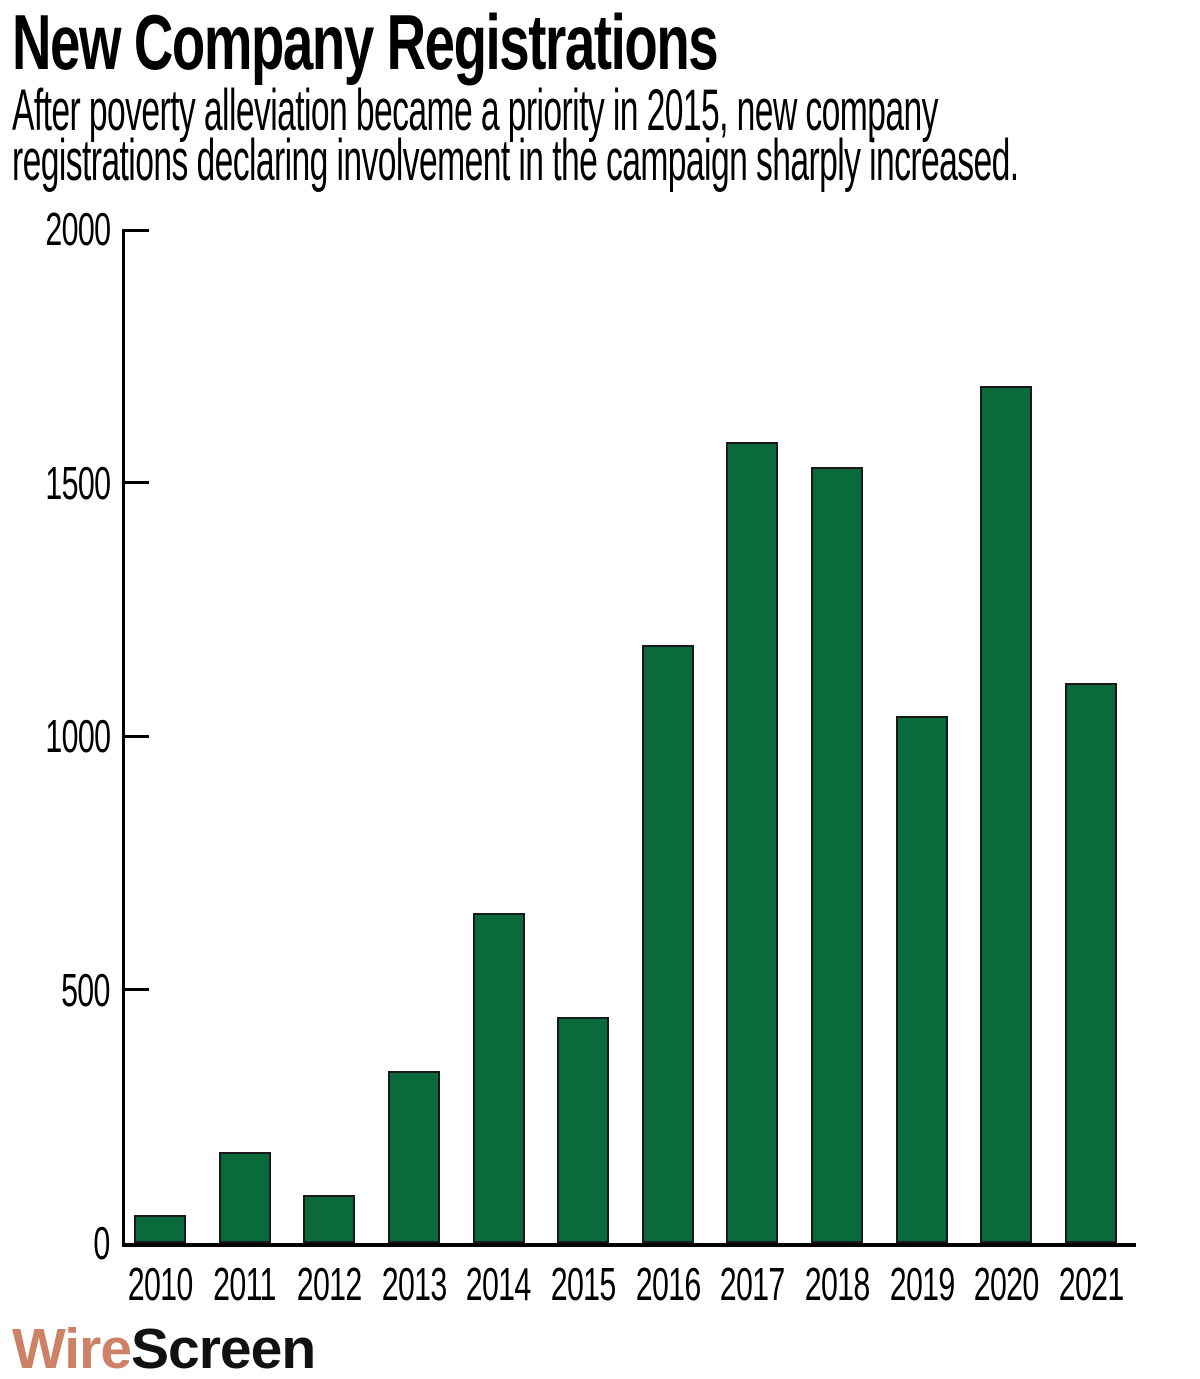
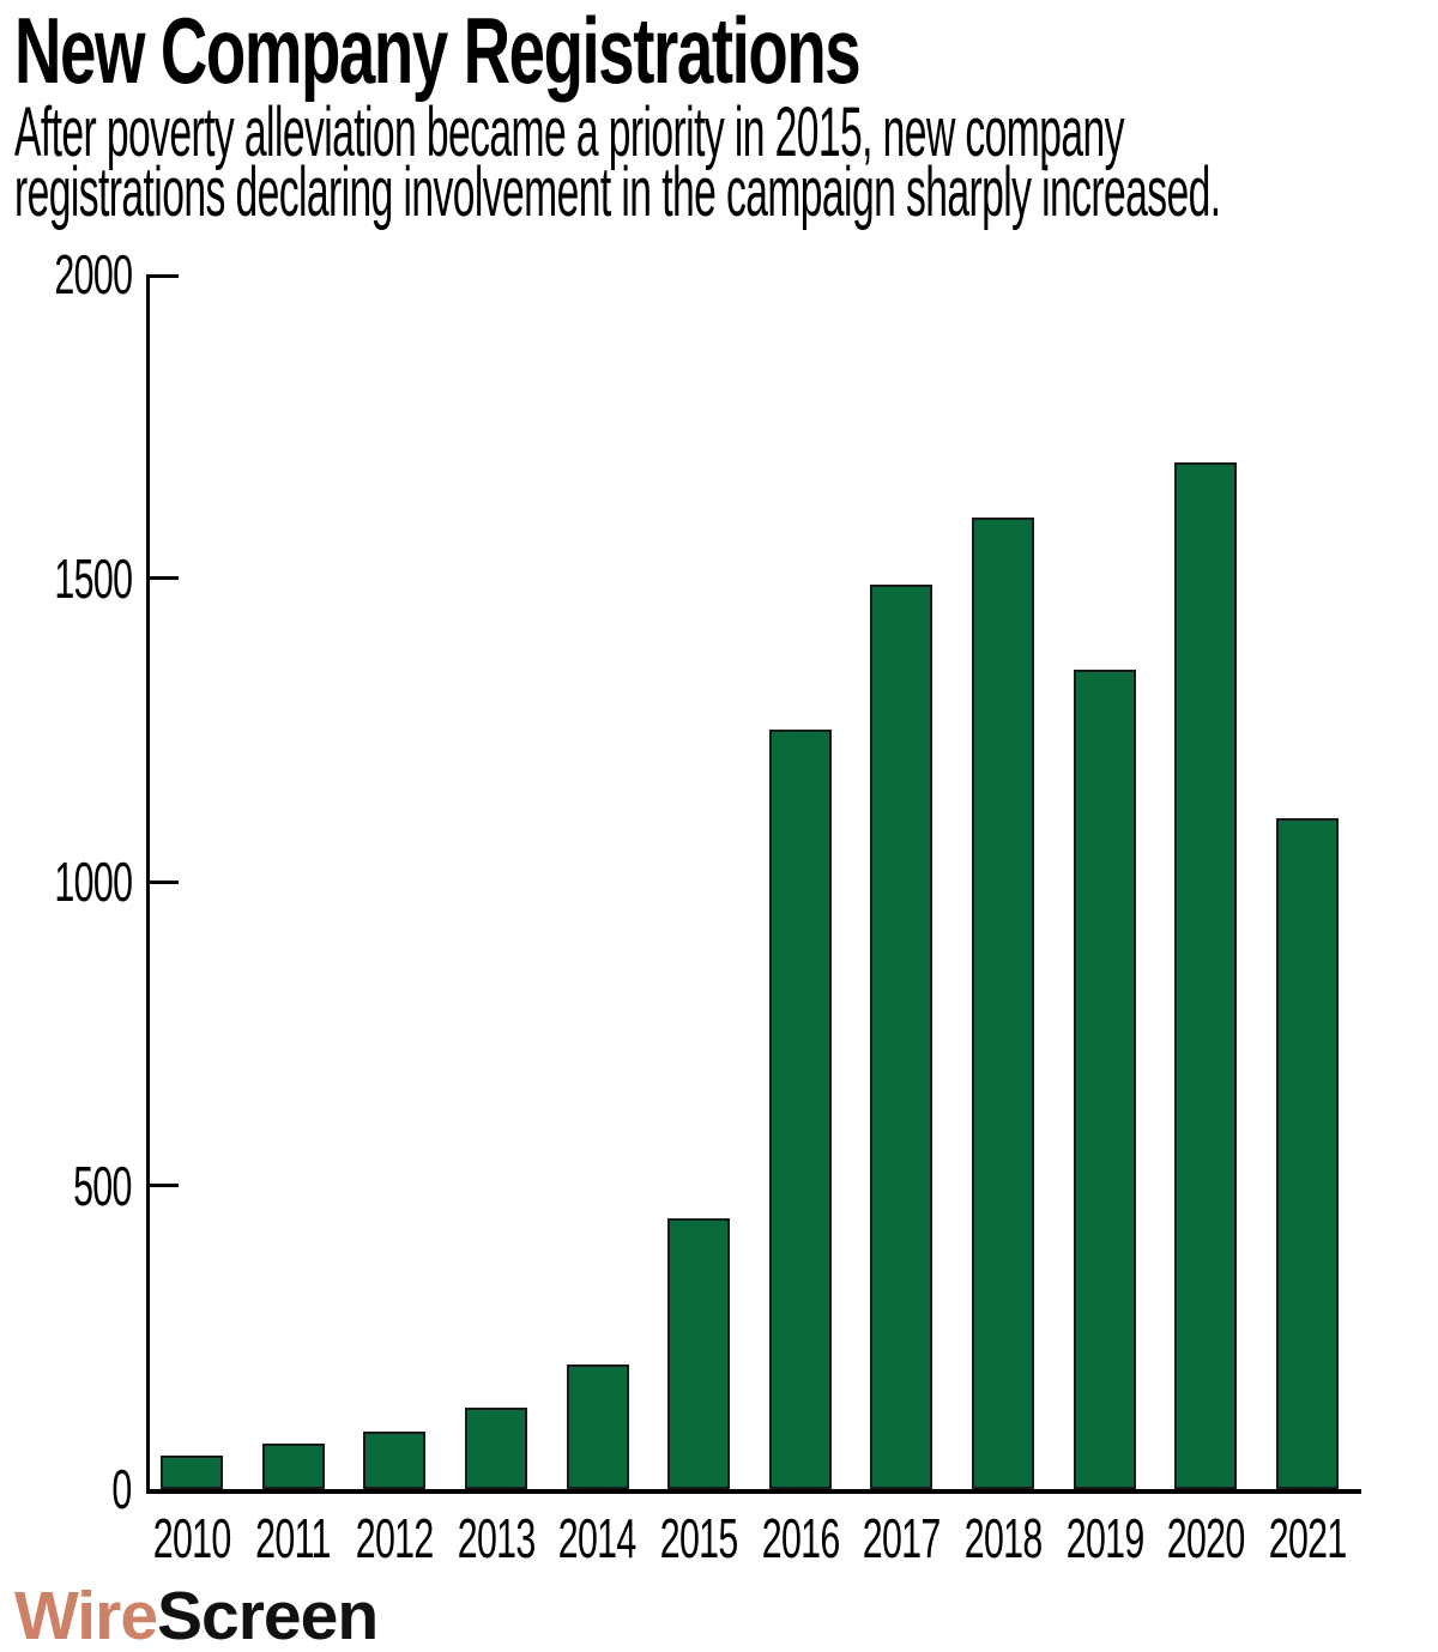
2011: 180 -> 80
2013: 340 -> 140
2014: 650 -> 200
2016: 1180 -> 1250
2017: 1580 -> 1490
2018: 1530 -> 1600
2019: 1040 -> 1350
